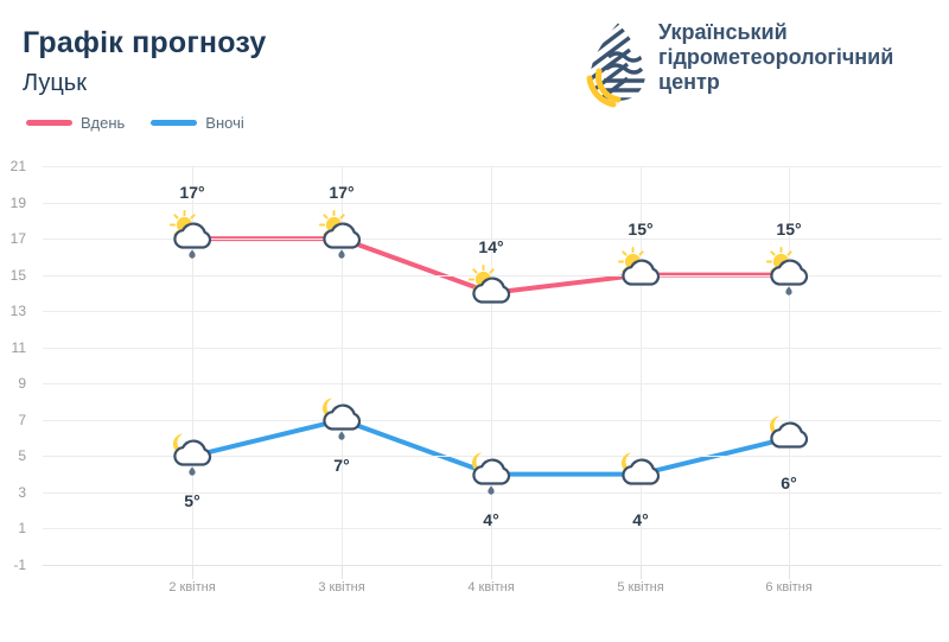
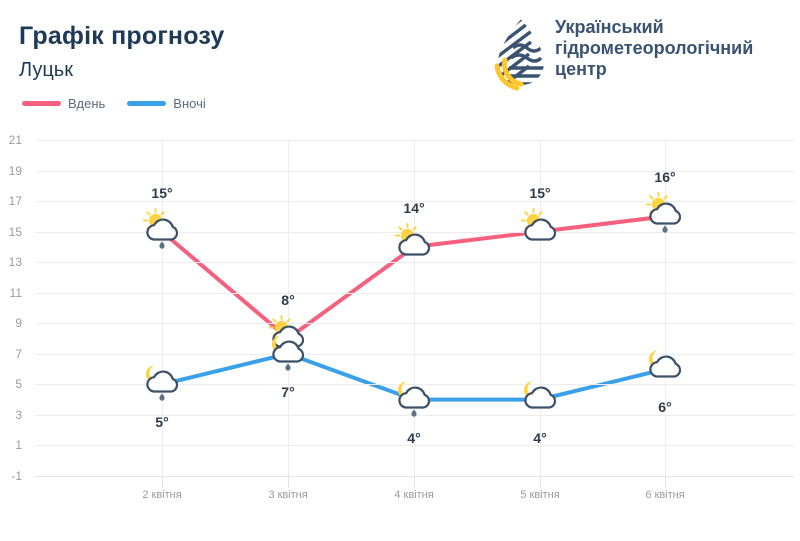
Вдень/2 квітня: 17° -> 15°
Вдень/3 квітня: 17° -> 8°
Вдень/6 квітня: 15° -> 16°
